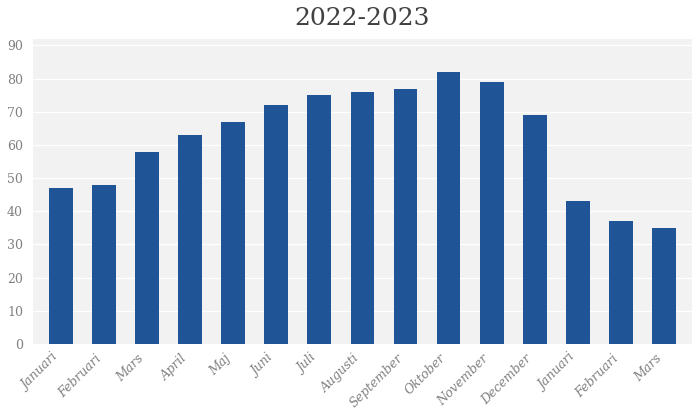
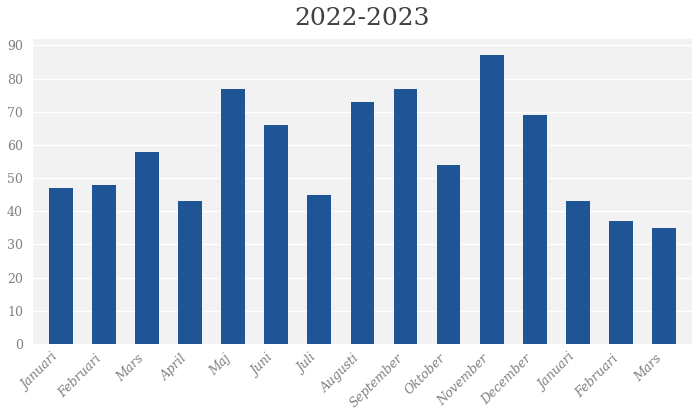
April: 63 -> 43
Maj: 67 -> 77
Juni: 72 -> 66
Juli: 75 -> 45
Augusti: 76 -> 73
Oktober: 82 -> 54
November: 79 -> 87
